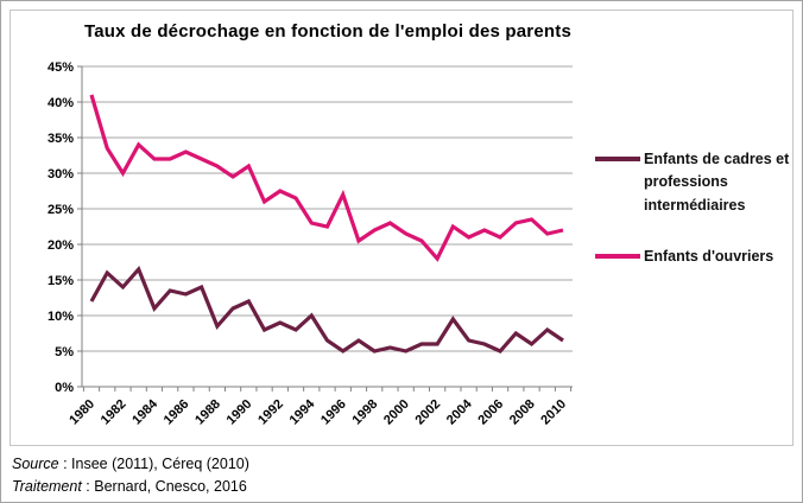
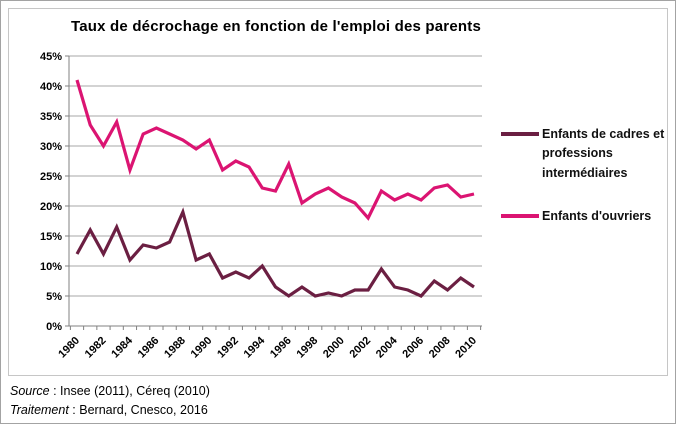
Enfants de cadres et professions intermédiaires/1982: 14% -> 12%
Enfants d'ouvriers/1984: 32% -> 26%
Enfants de cadres et professions intermédiaires/1988: 8% -> 19%
